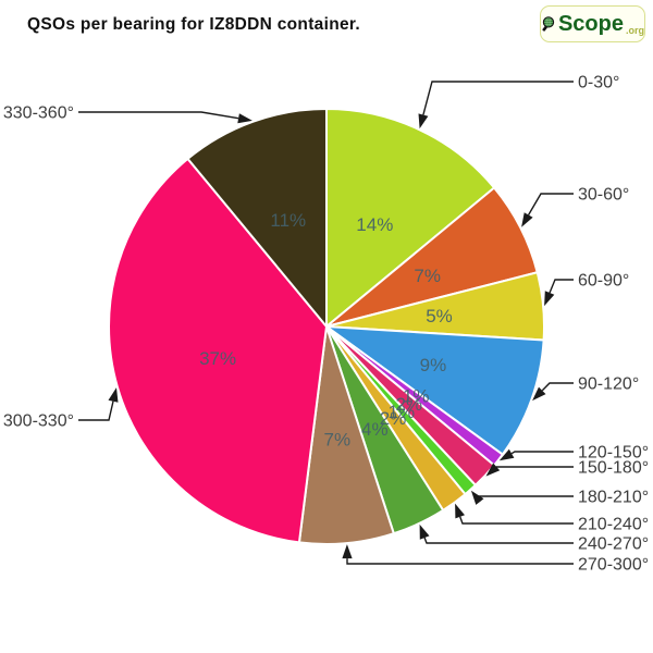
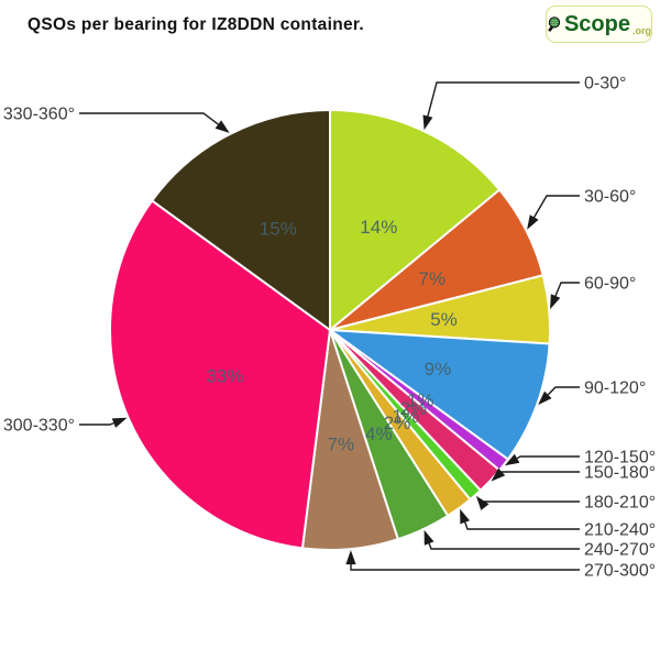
300-330°: 37% -> 33%
330-360°: 11% -> 15%
